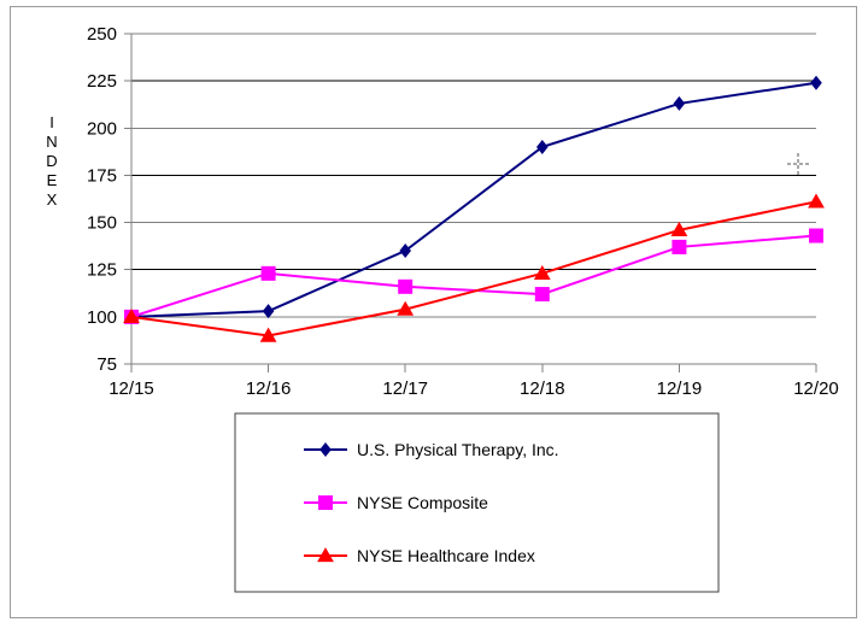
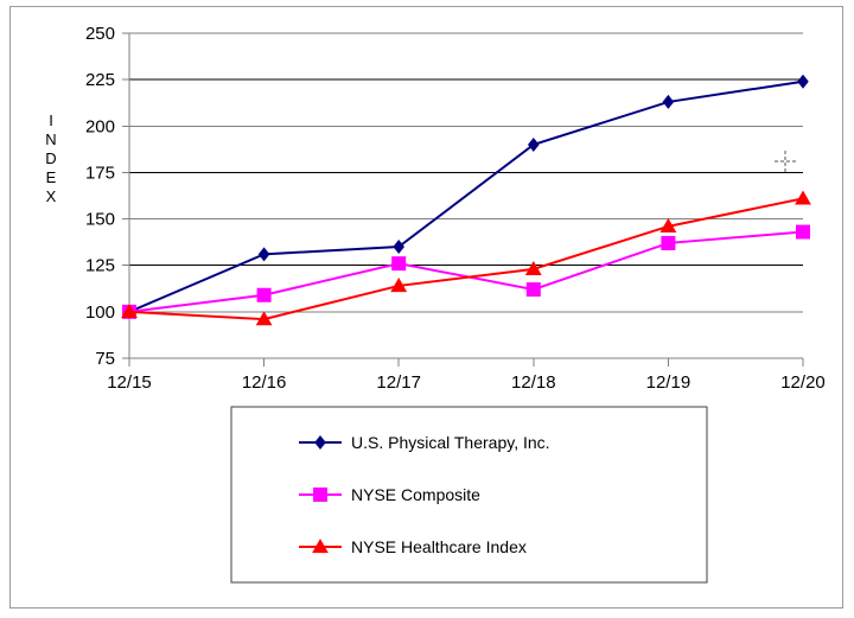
U.S. Physical Therapy, Inc./12/16: 103 -> 131
NYSE Composite/12/16: 123 -> 109
NYSE Healthcare Index/12/16: 90 -> 96
NYSE Composite/12/17: 116 -> 126
NYSE Healthcare Index/12/17: 104 -> 114
